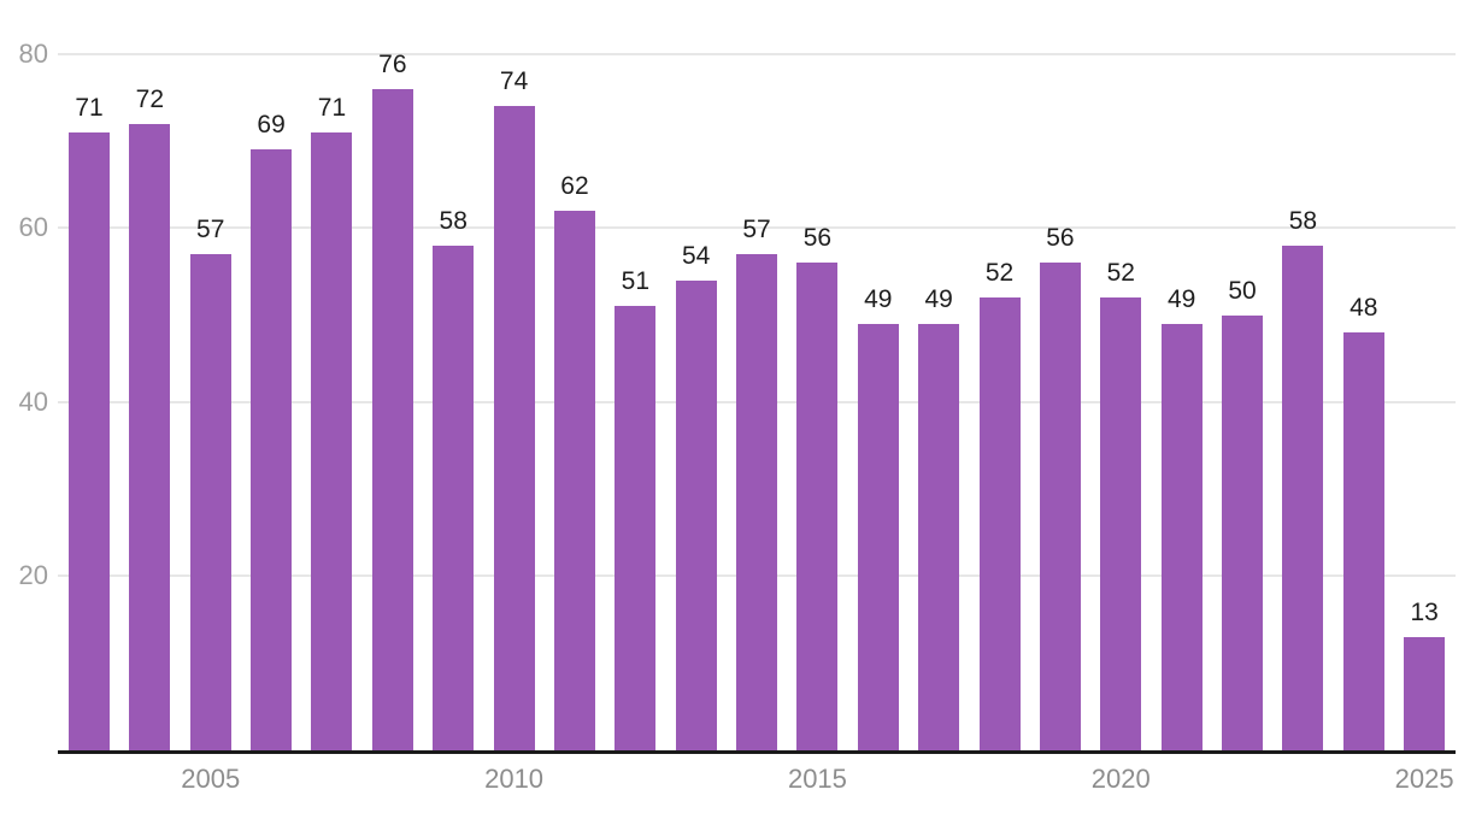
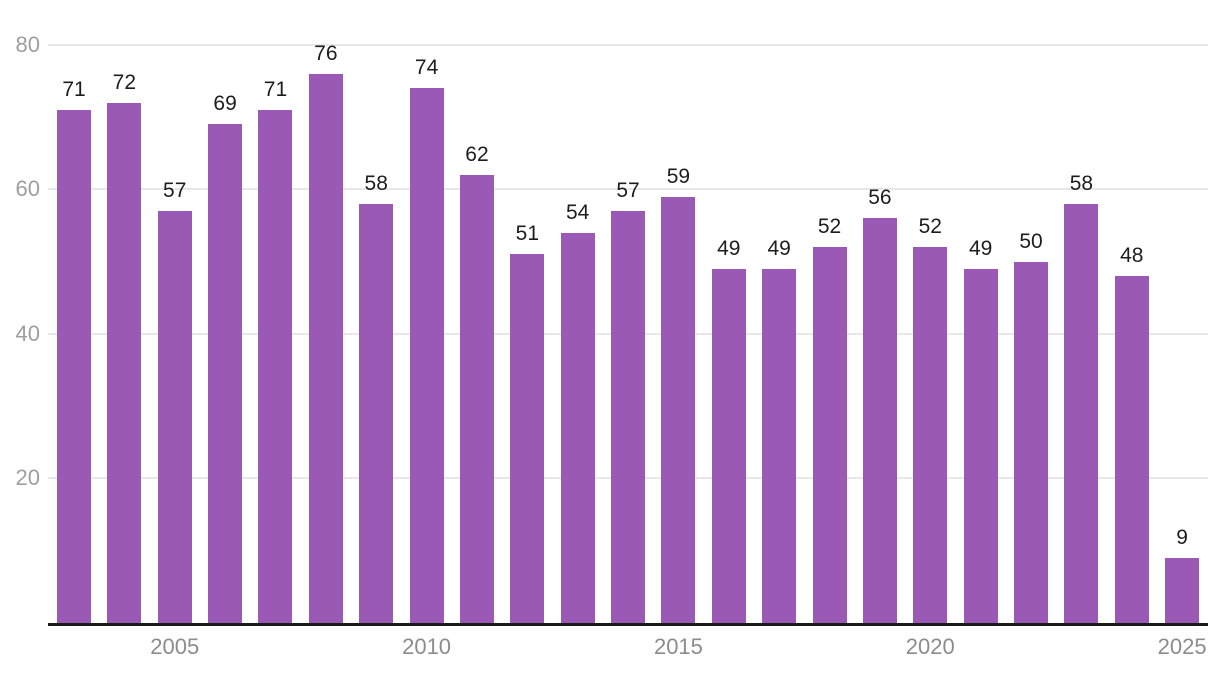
2015: 56 -> 59
2025: 13 -> 9
